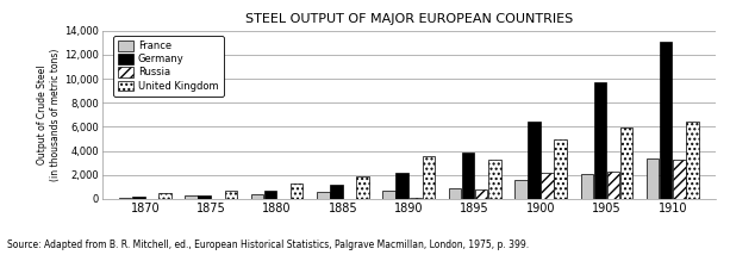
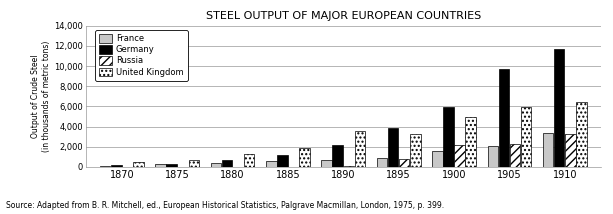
Germany/1900: 6,500 -> 5,900
Germany/1910: 13,100 -> 11,700
